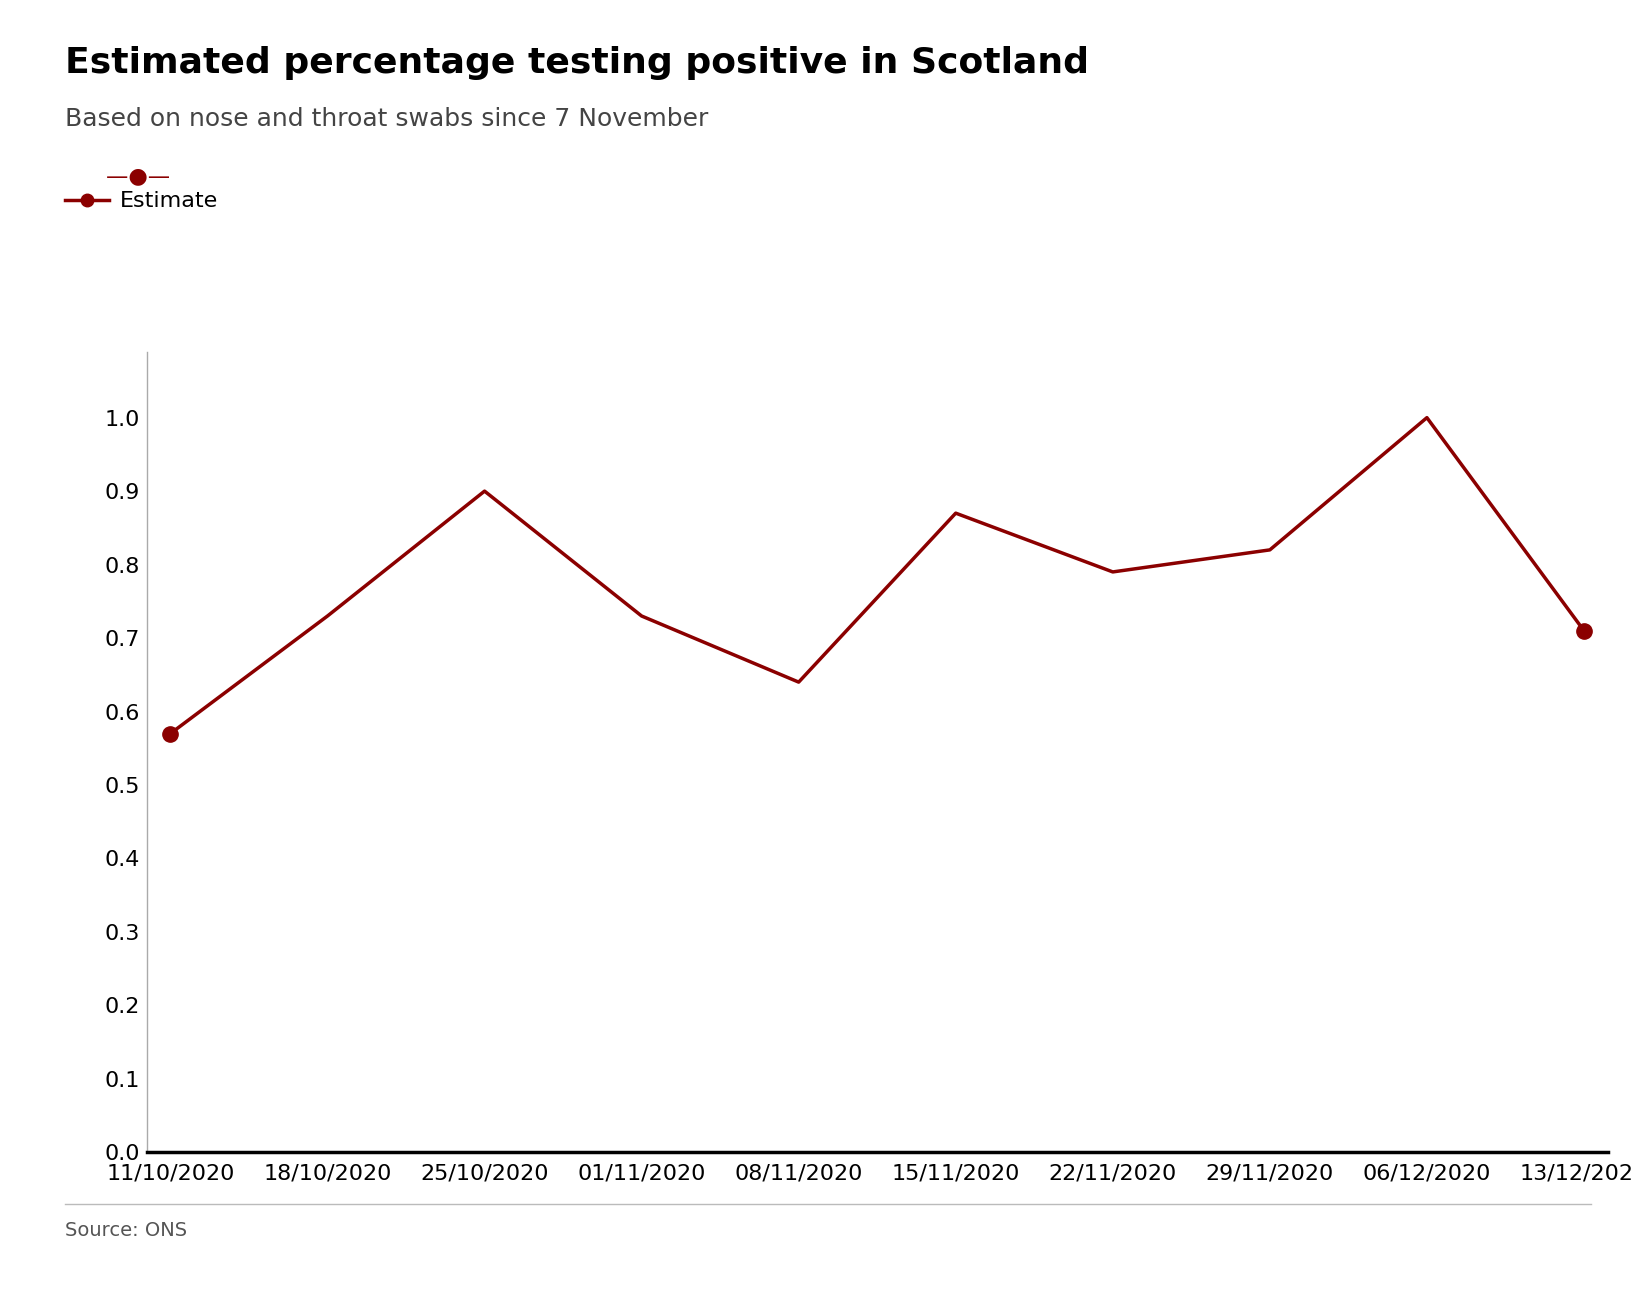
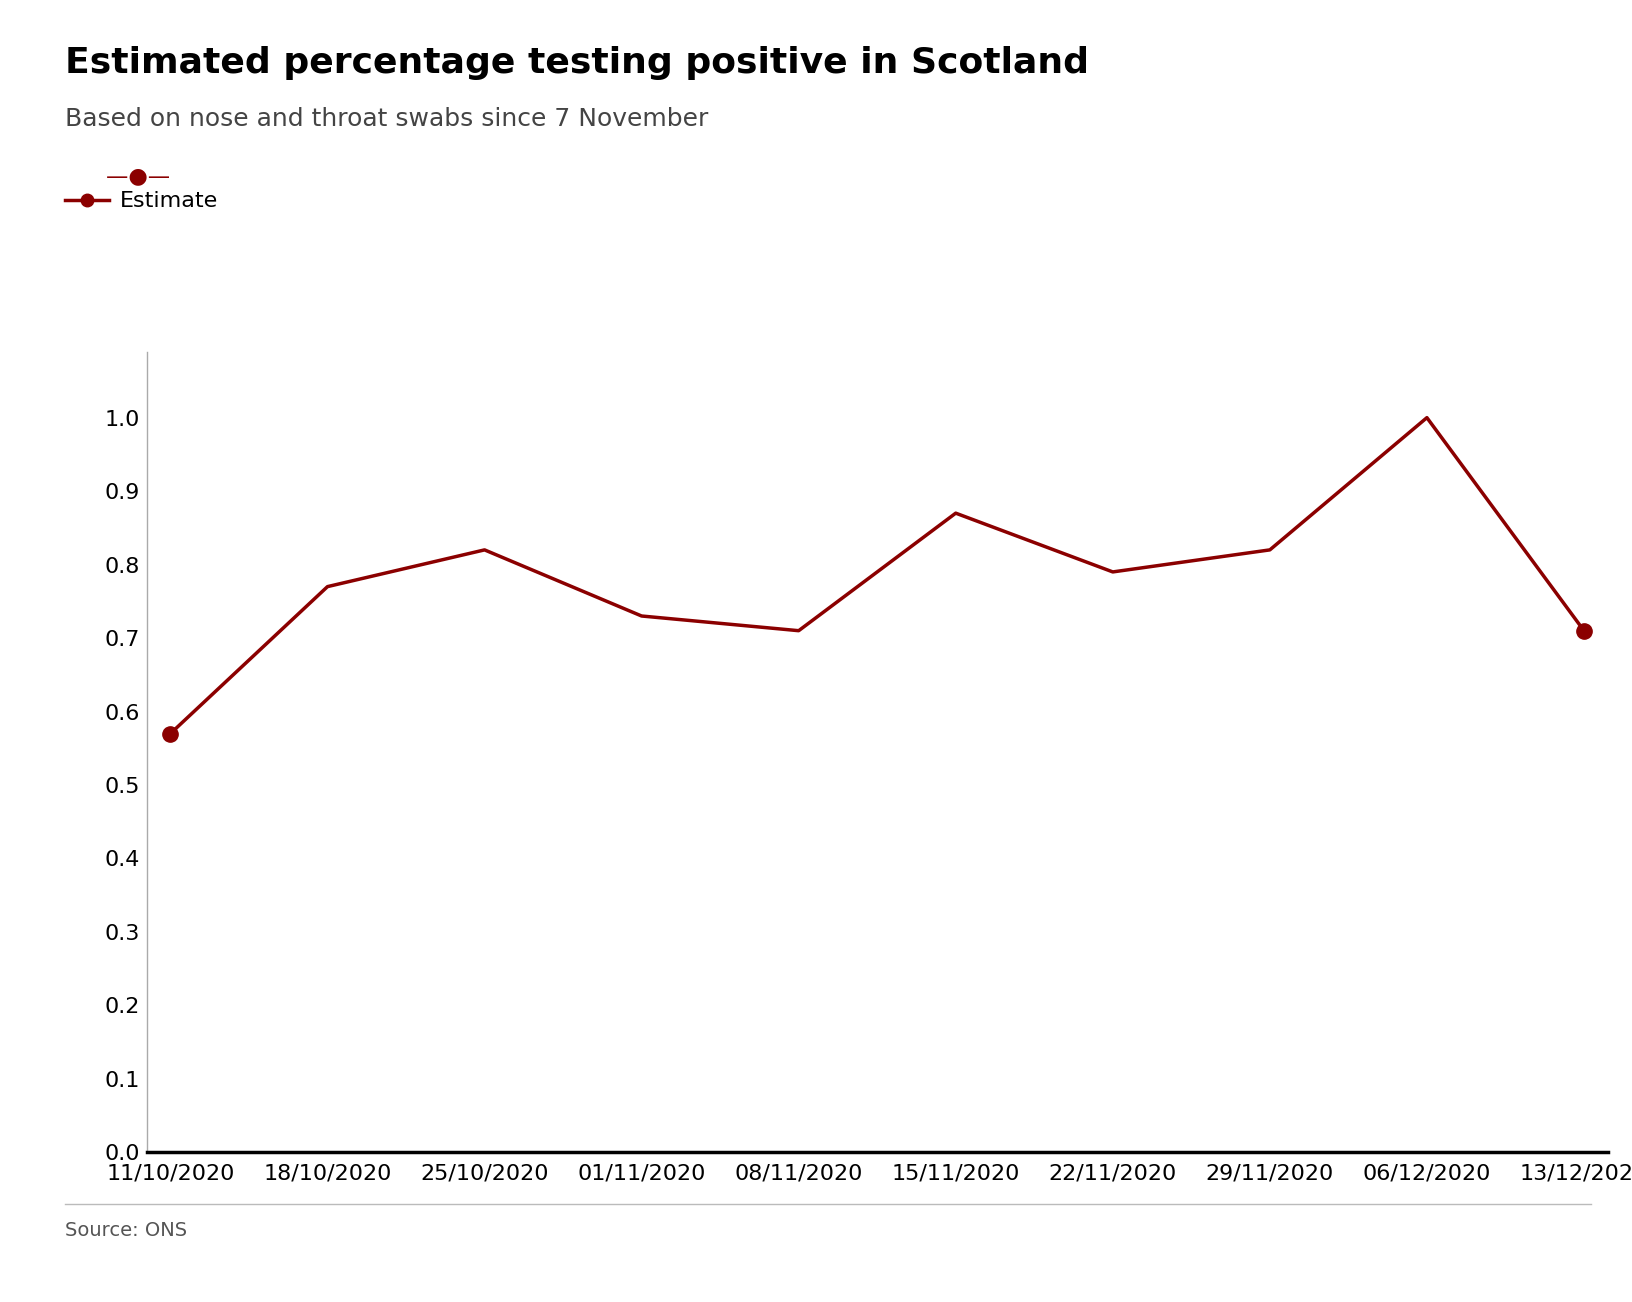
18/10/2020: 0.73 -> 0.77
25/10/2020: 0.90 -> 0.82
08/11/2020: 0.64 -> 0.71
